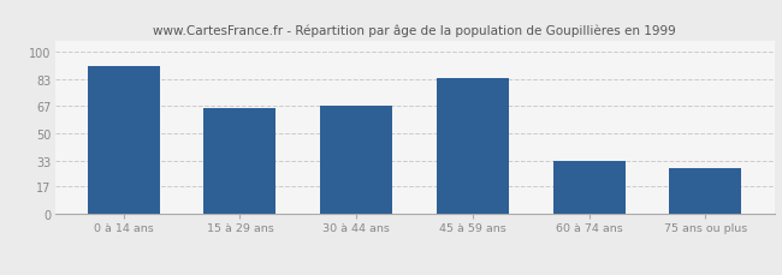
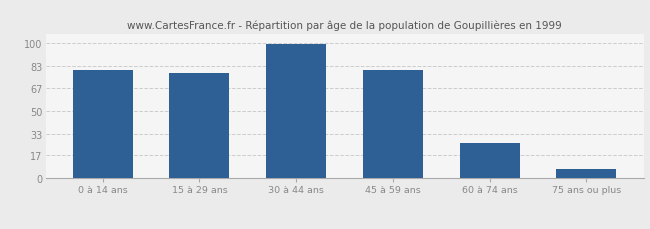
0 à 14 ans: 91 -> 80
15 à 29 ans: 65 -> 78
30 à 44 ans: 67 -> 99
45 à 59 ans: 84 -> 80
60 à 74 ans: 33 -> 26
75 ans ou plus: 28 -> 7
